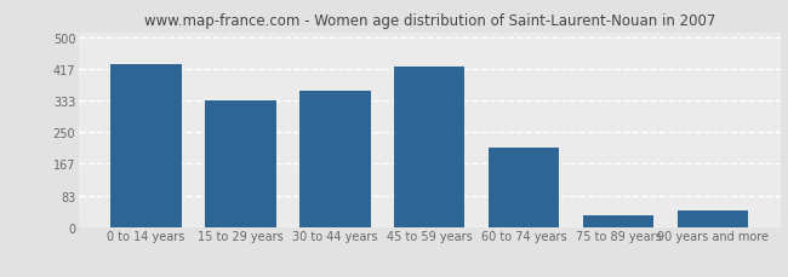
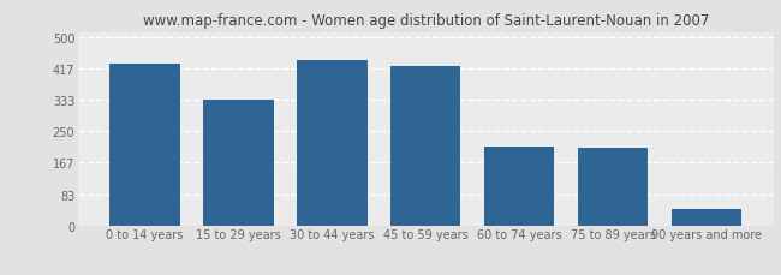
30 to 44 years: 360 -> 440
75 to 89 years: 30 -> 208
